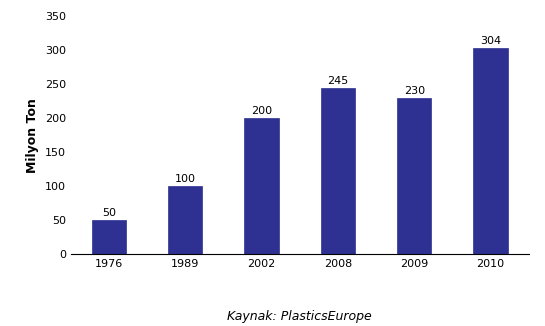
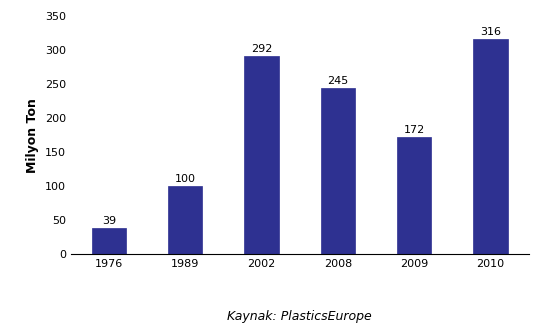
1976: 50 -> 39
2002: 200 -> 292
2009: 230 -> 172
2010: 304 -> 316
